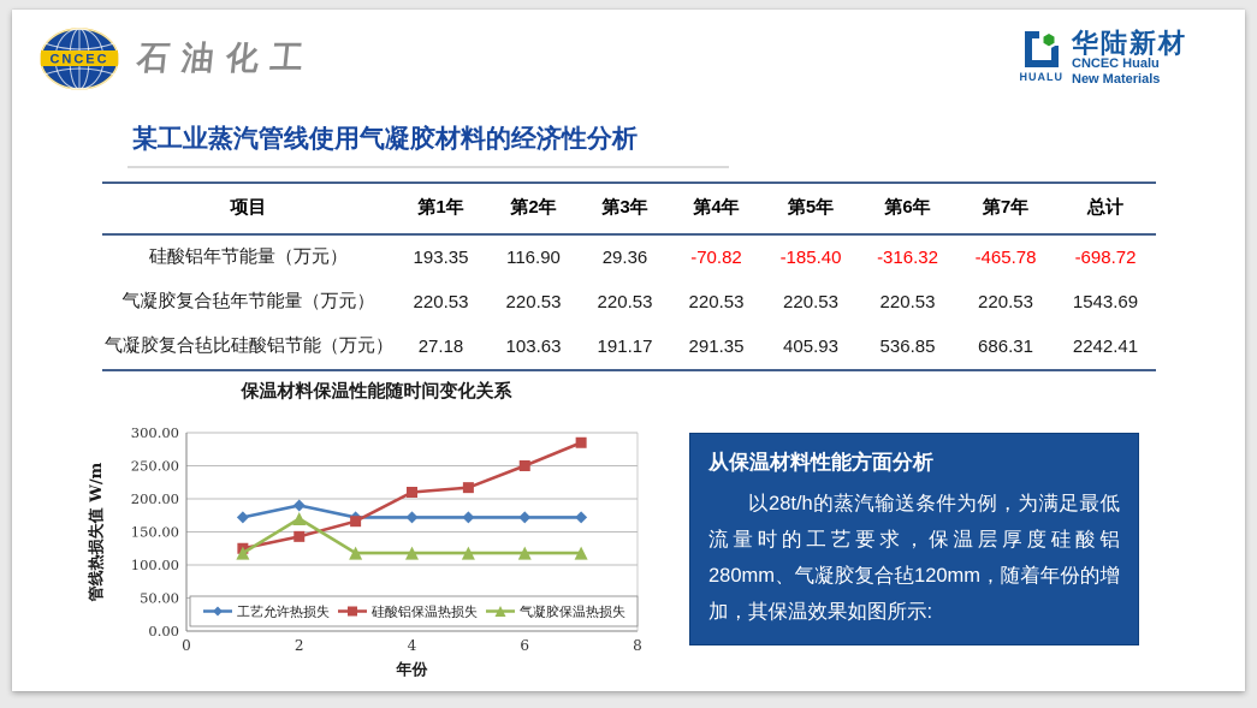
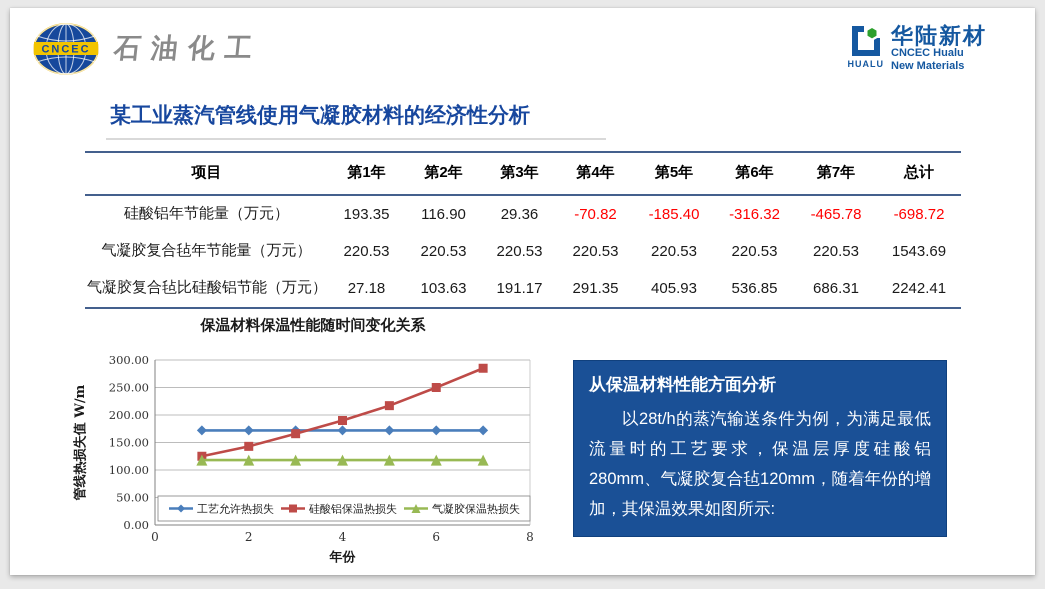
工艺允许热损失/2: 190 -> 170
气凝胶保温热损失/2: 170 -> 120
硅酸铝保温热损失/4: 210 -> 190
